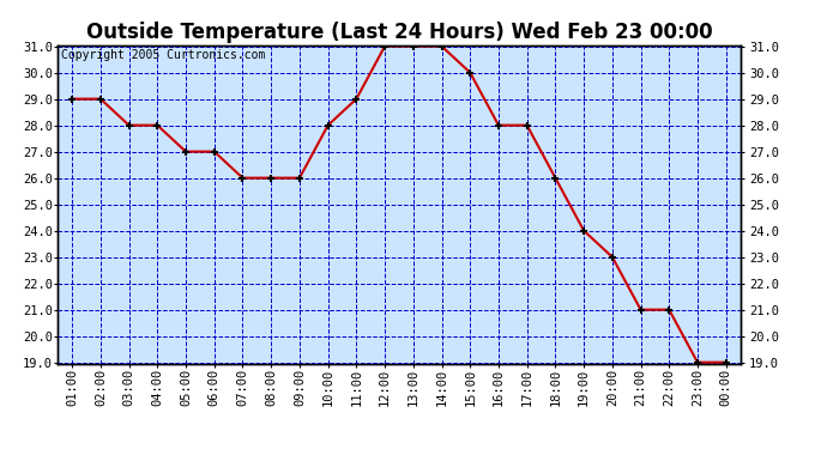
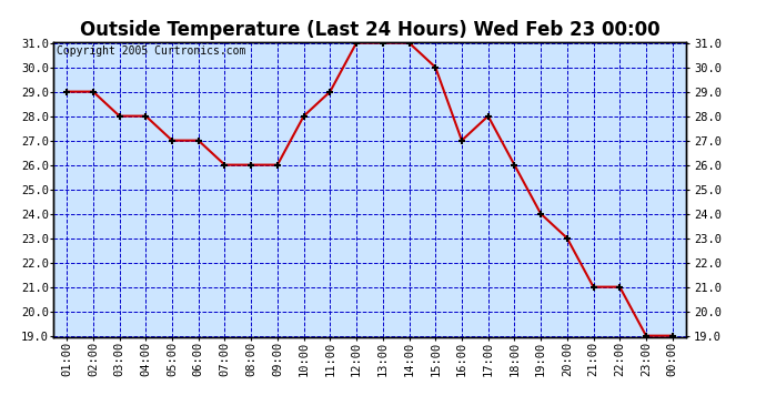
16:00: 28 -> 27
